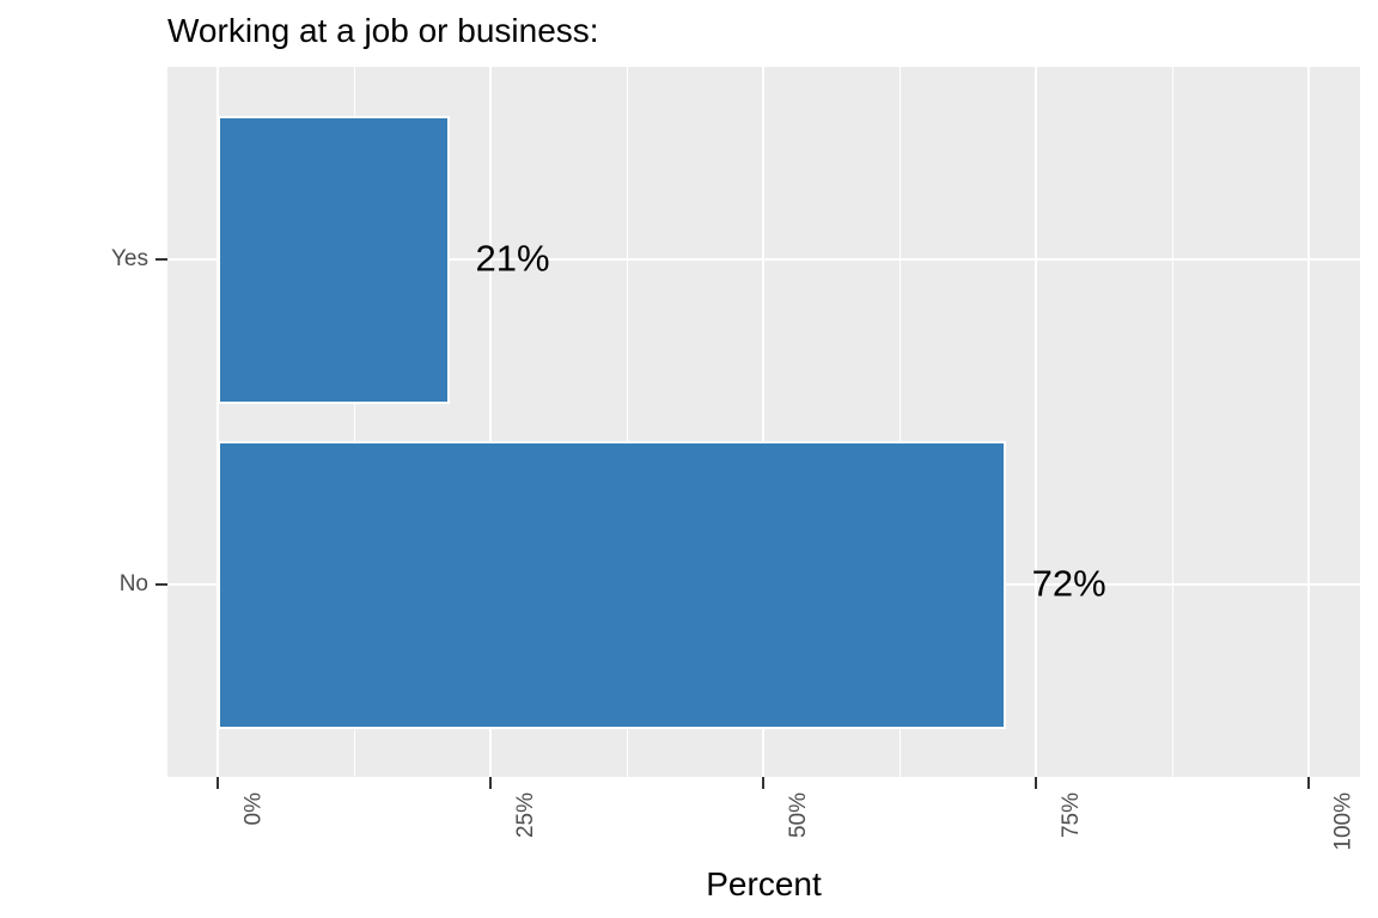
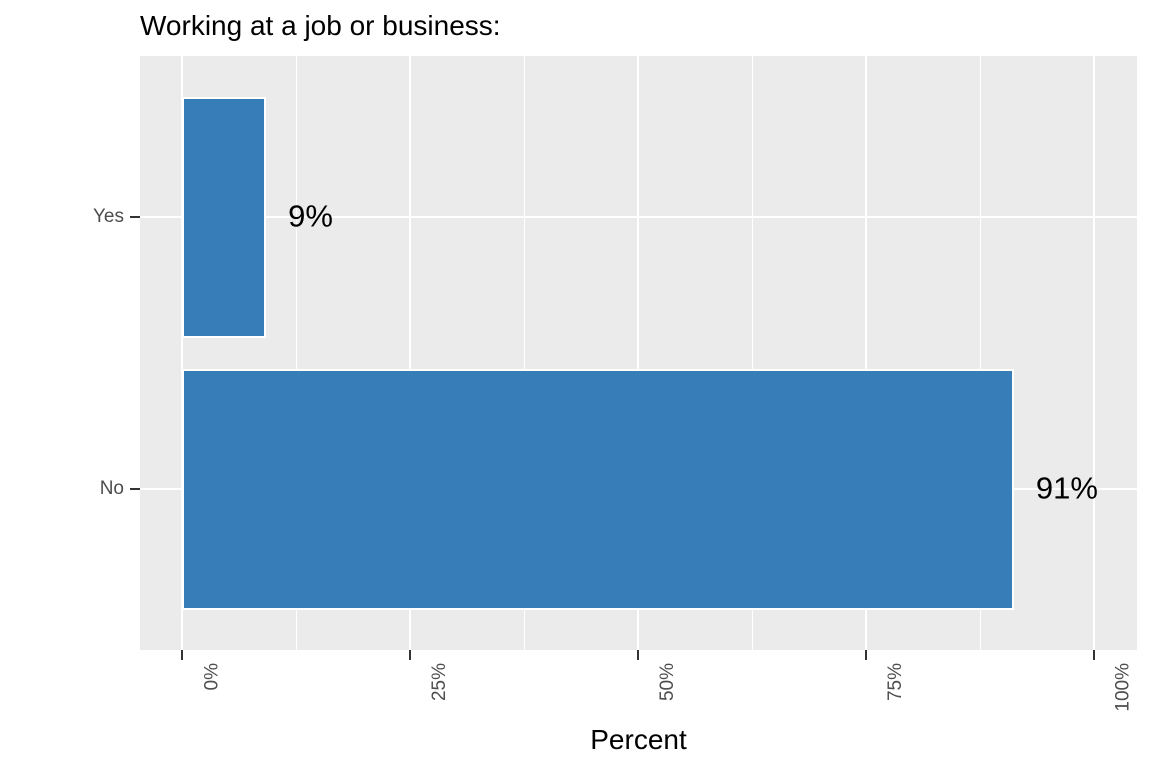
Yes: 21% -> 9%
No: 72% -> 91%
